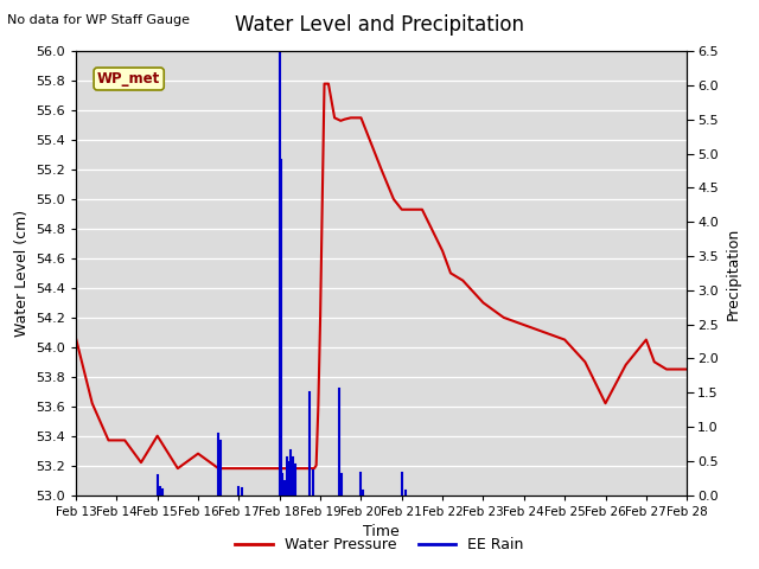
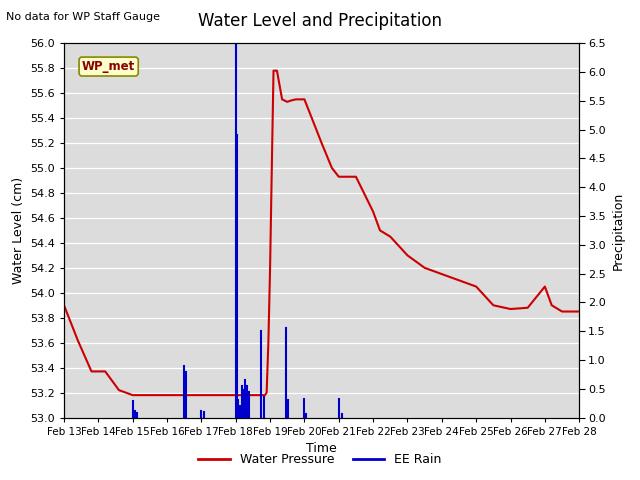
Feb 13: 54.06 -> 53.90
Feb 15: 53.40 -> 53.18
Feb 16: 53.28 -> 53.18
Feb 26: 53.62 -> 53.87
